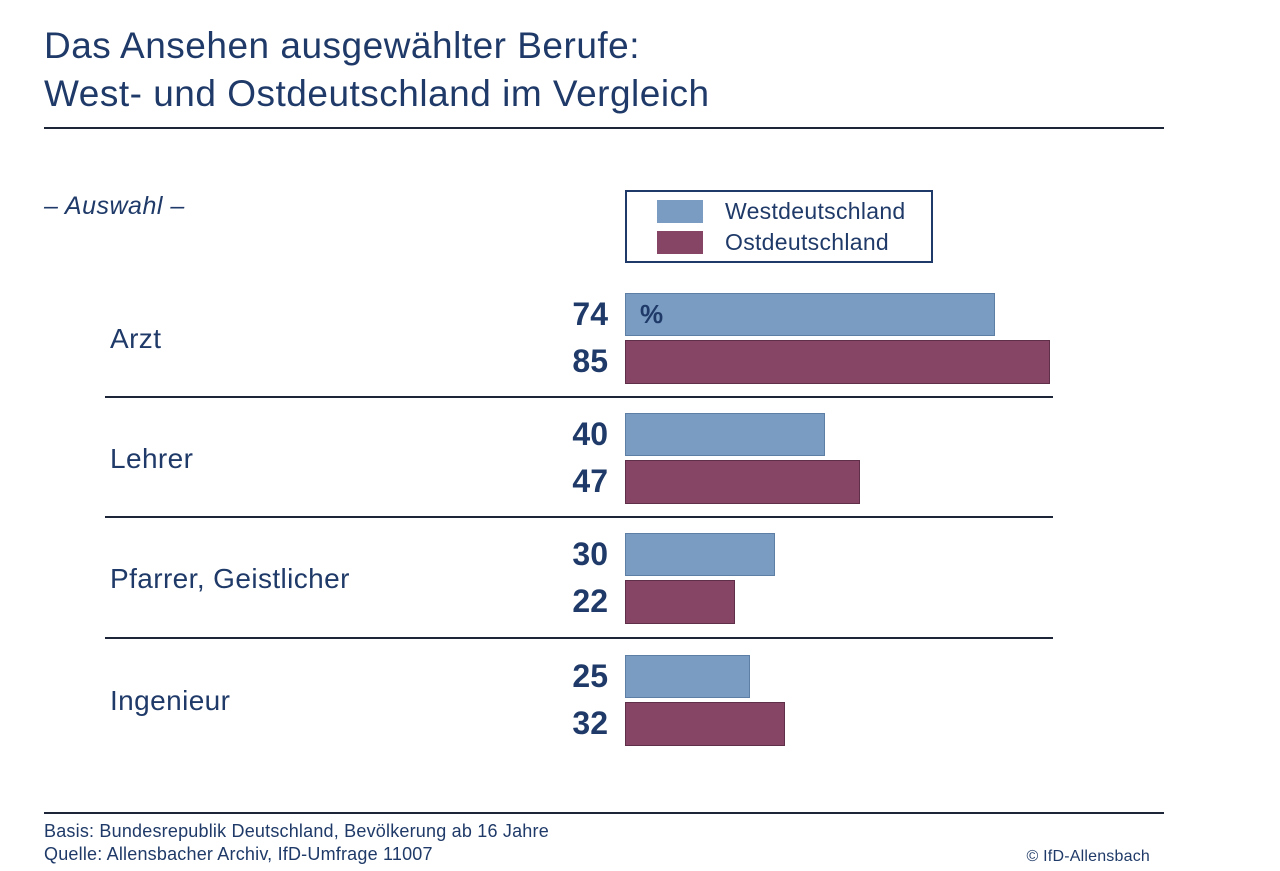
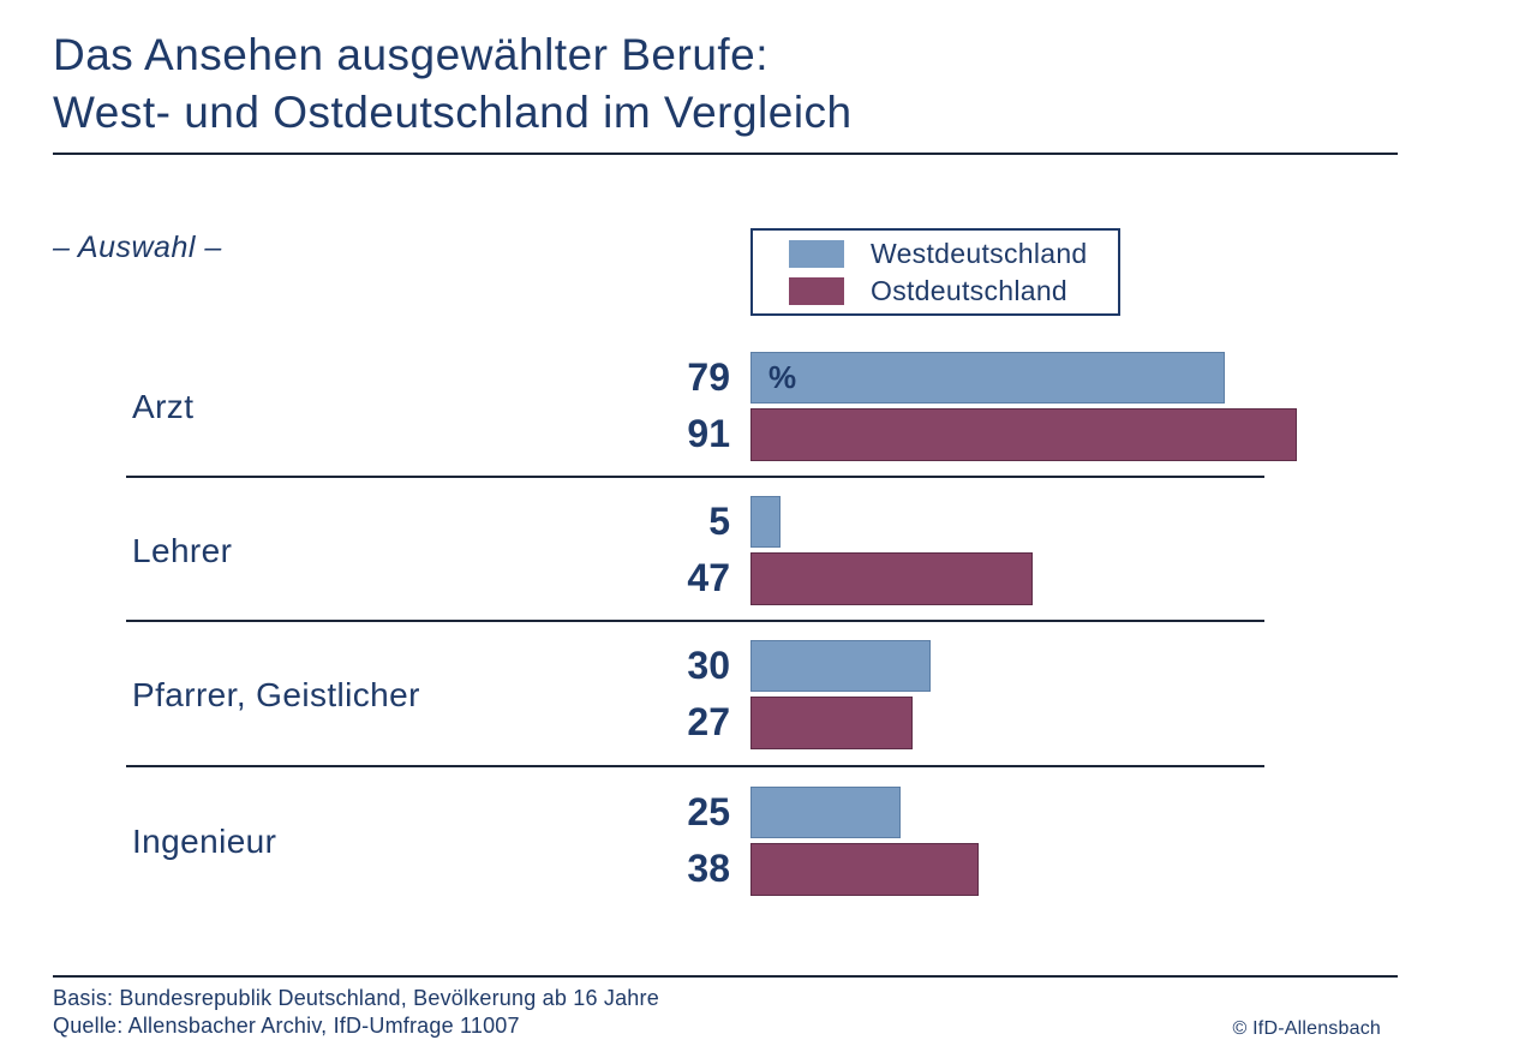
Westdeutschland/Arzt: 74 -> 79
Ostdeutschland/Arzt: 85 -> 91
Westdeutschland/Lehrer: 40 -> 5
Ostdeutschland/Pfarrer, Geistlicher: 22 -> 27
Ostdeutschland/Ingenieur: 32 -> 38
